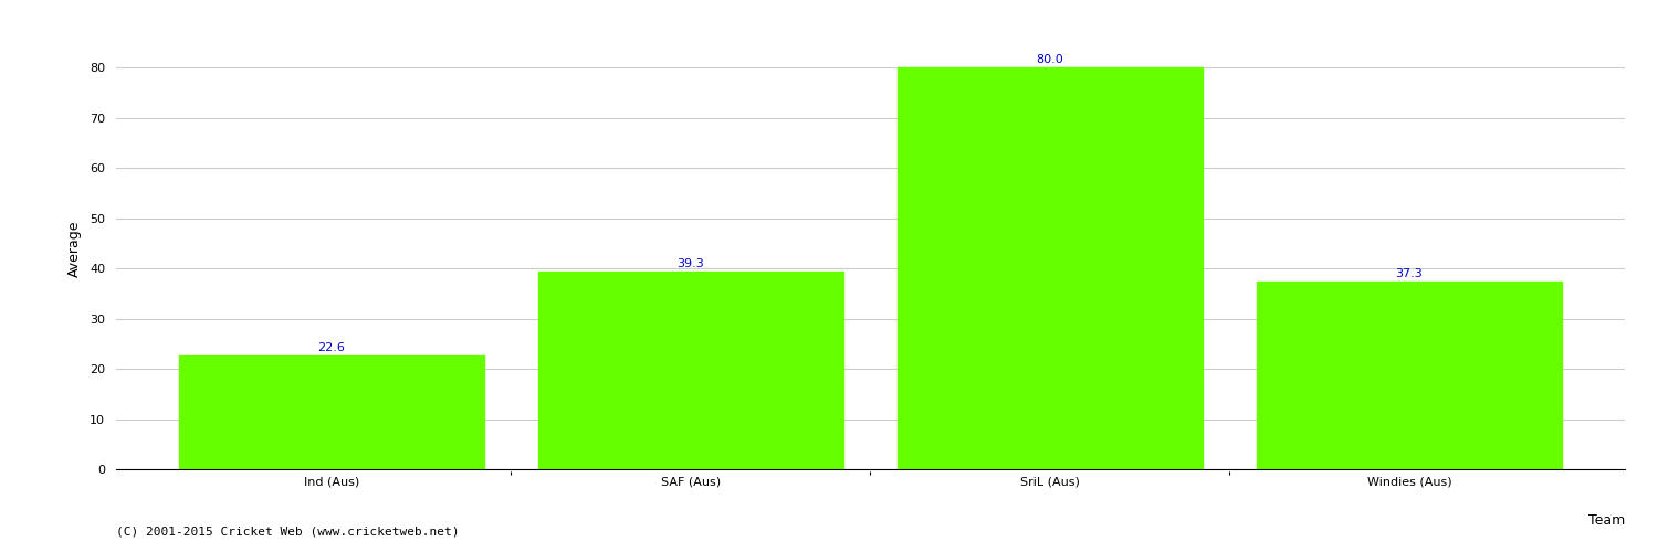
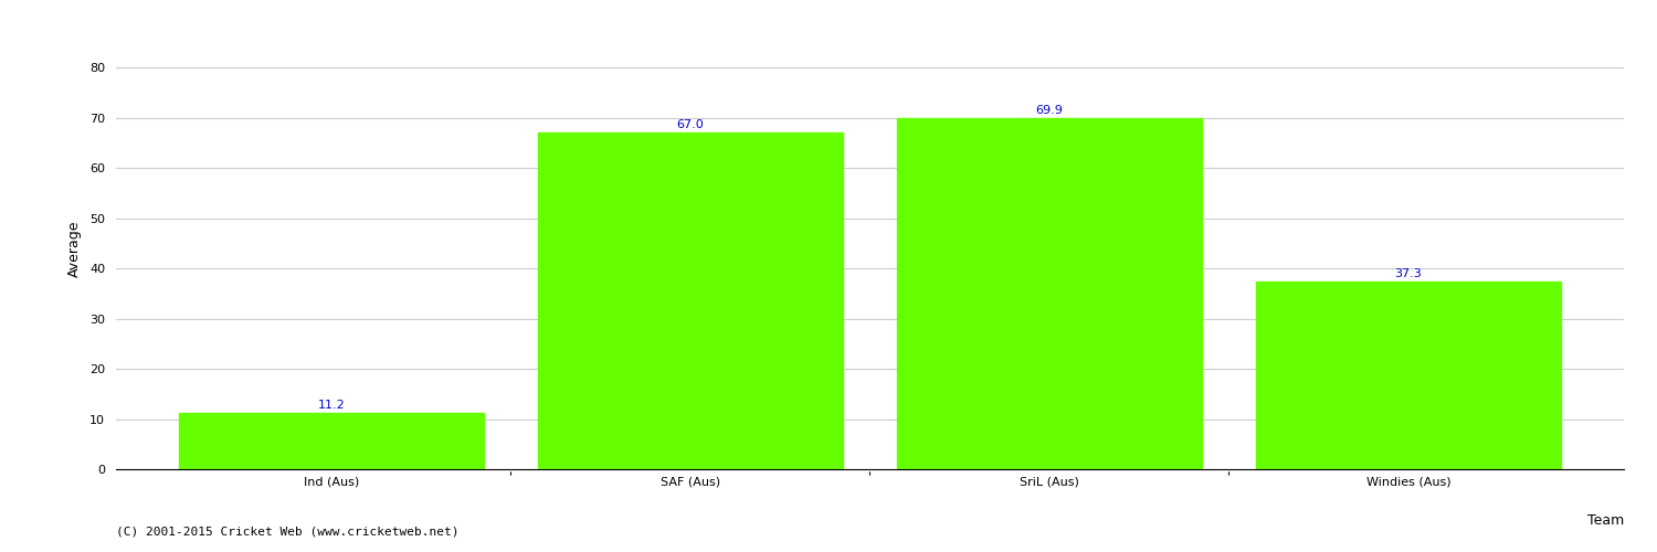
Ind (Aus): 22.6 -> 11.2
SAF (Aus): 39.3 -> 67.0
SriL (Aus): 80.0 -> 69.9
